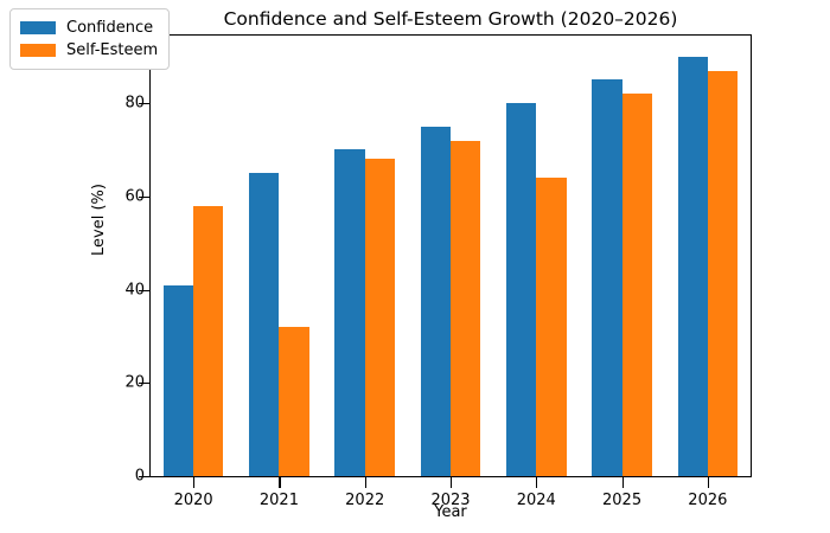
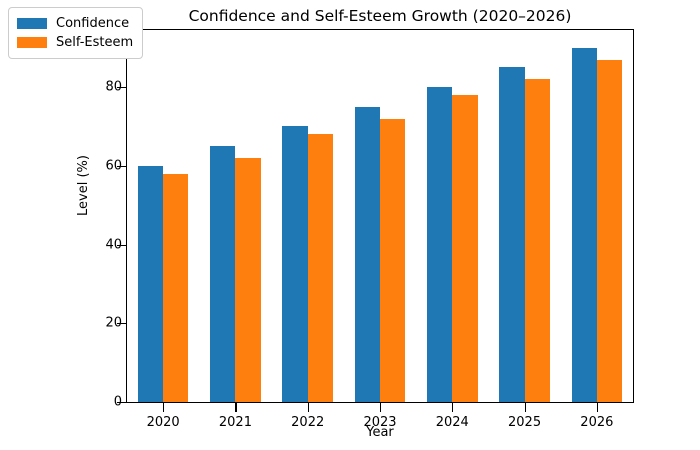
Confidence/2020: 41 -> 60
Self-Esteem/2021: 32 -> 62
Self-Esteem/2024: 64 -> 78
